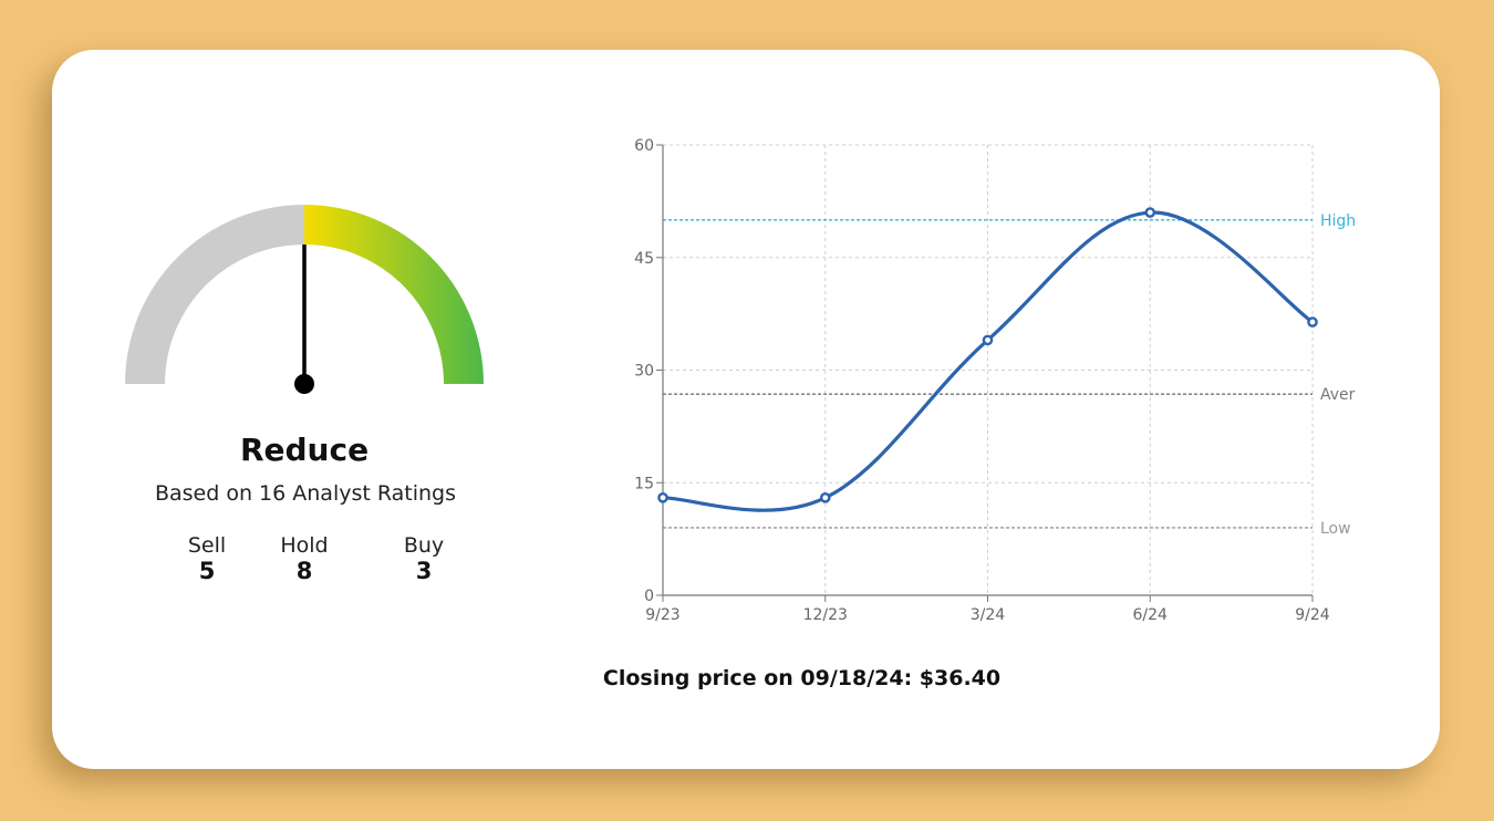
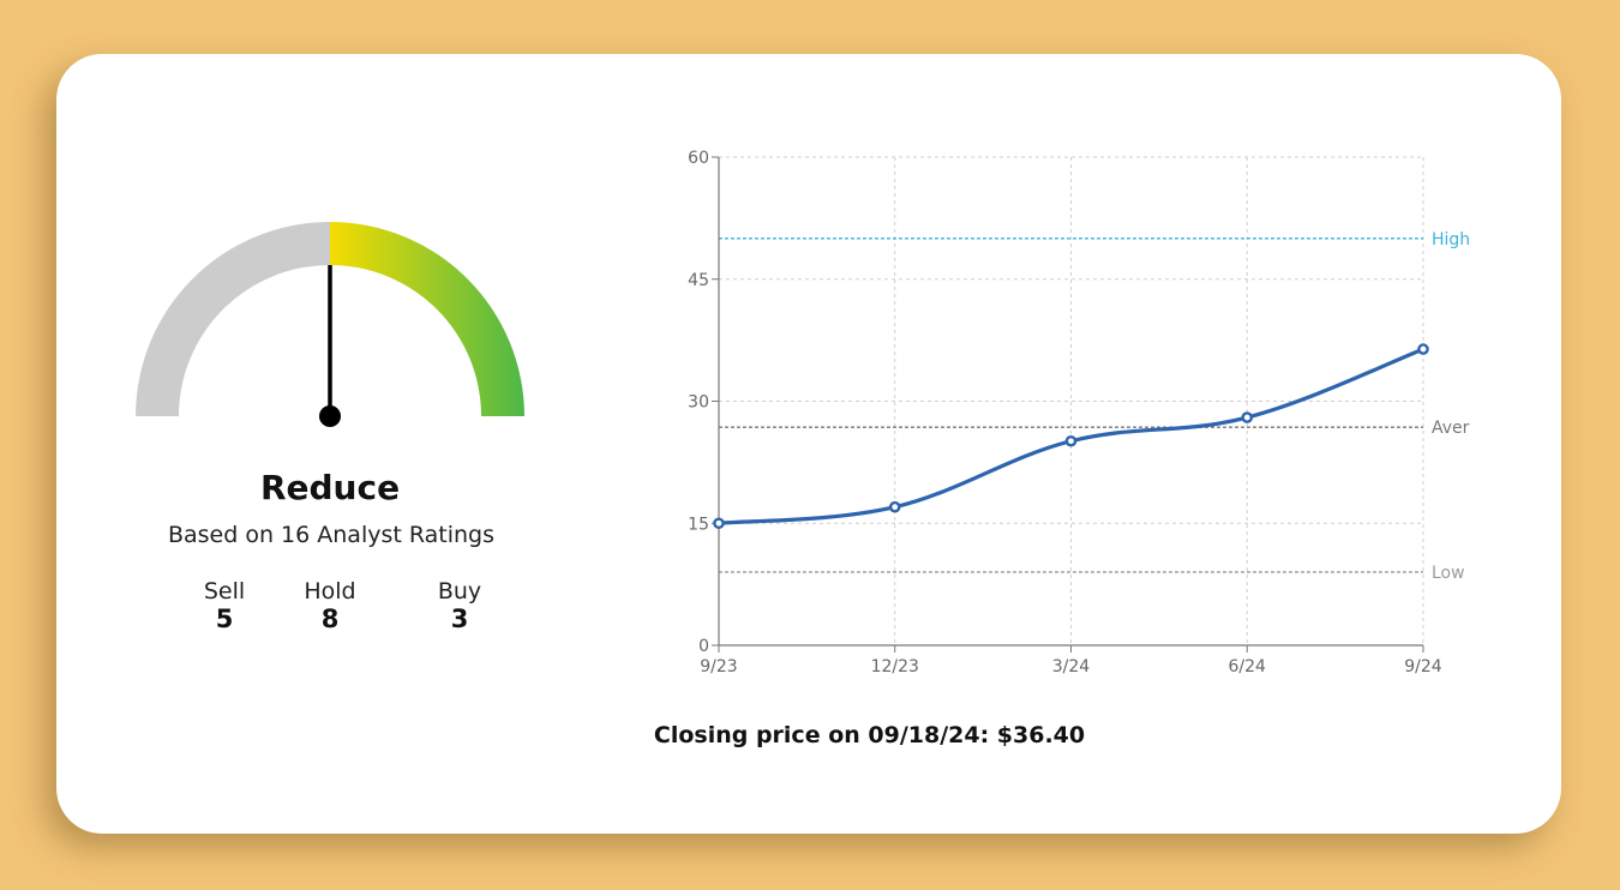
9/23: 13 -> 15
12/23: 13 -> 17
3/24: 34 -> 25
6/24: 51 -> 28
